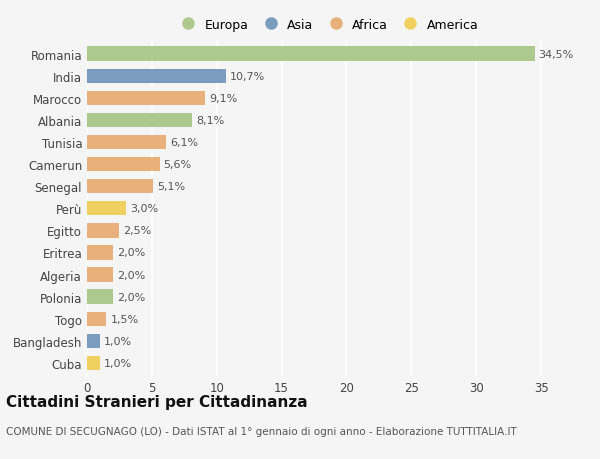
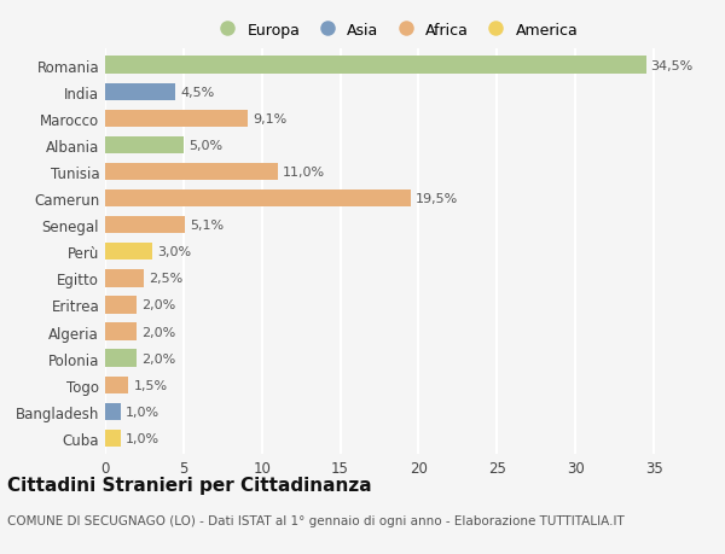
India: 10,7% -> 4,5%
Albania: 8,1% -> 5,0%
Tunisia: 6,1% -> 11,0%
Camerun: 5,6% -> 19,5%
